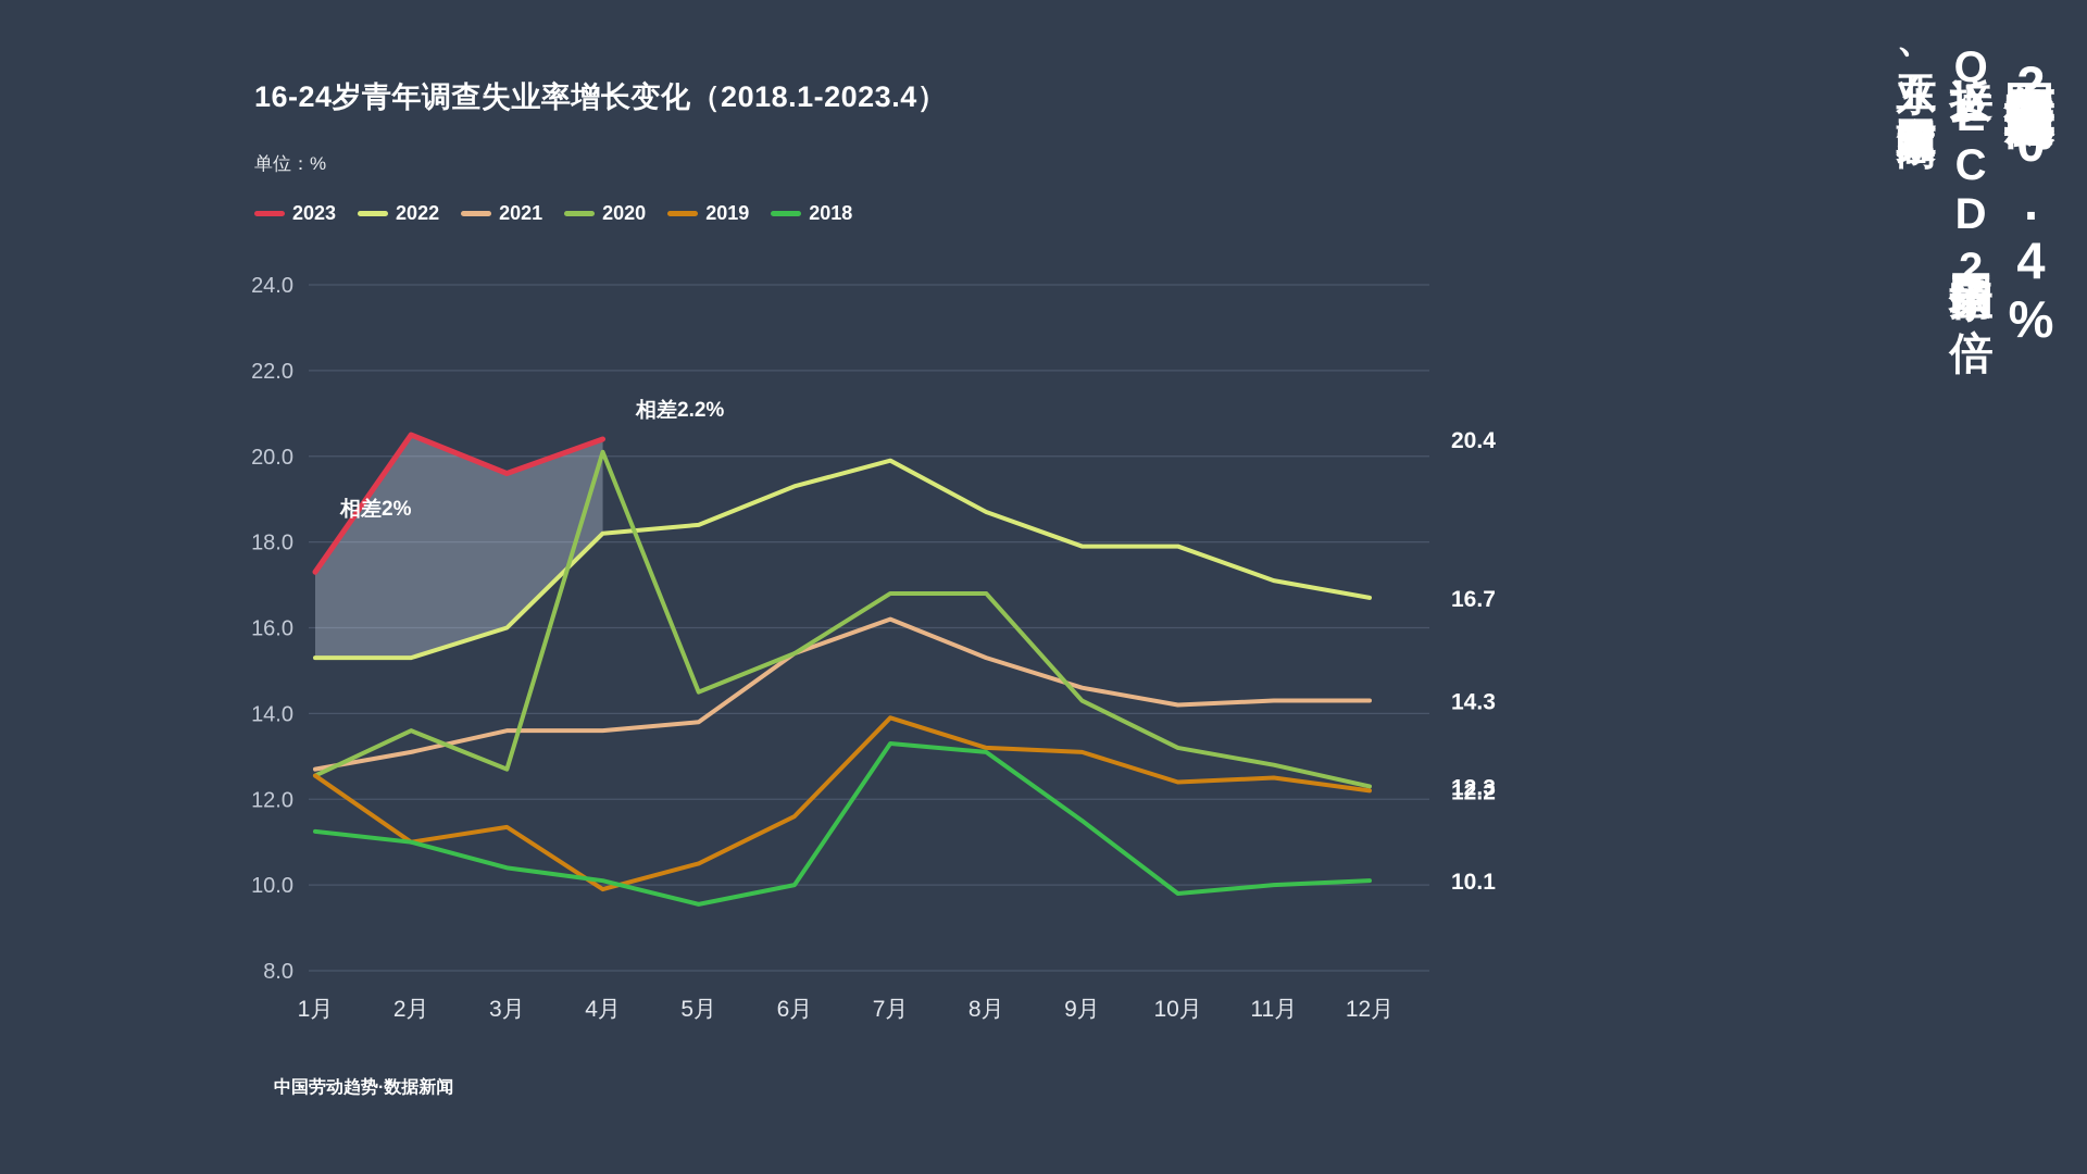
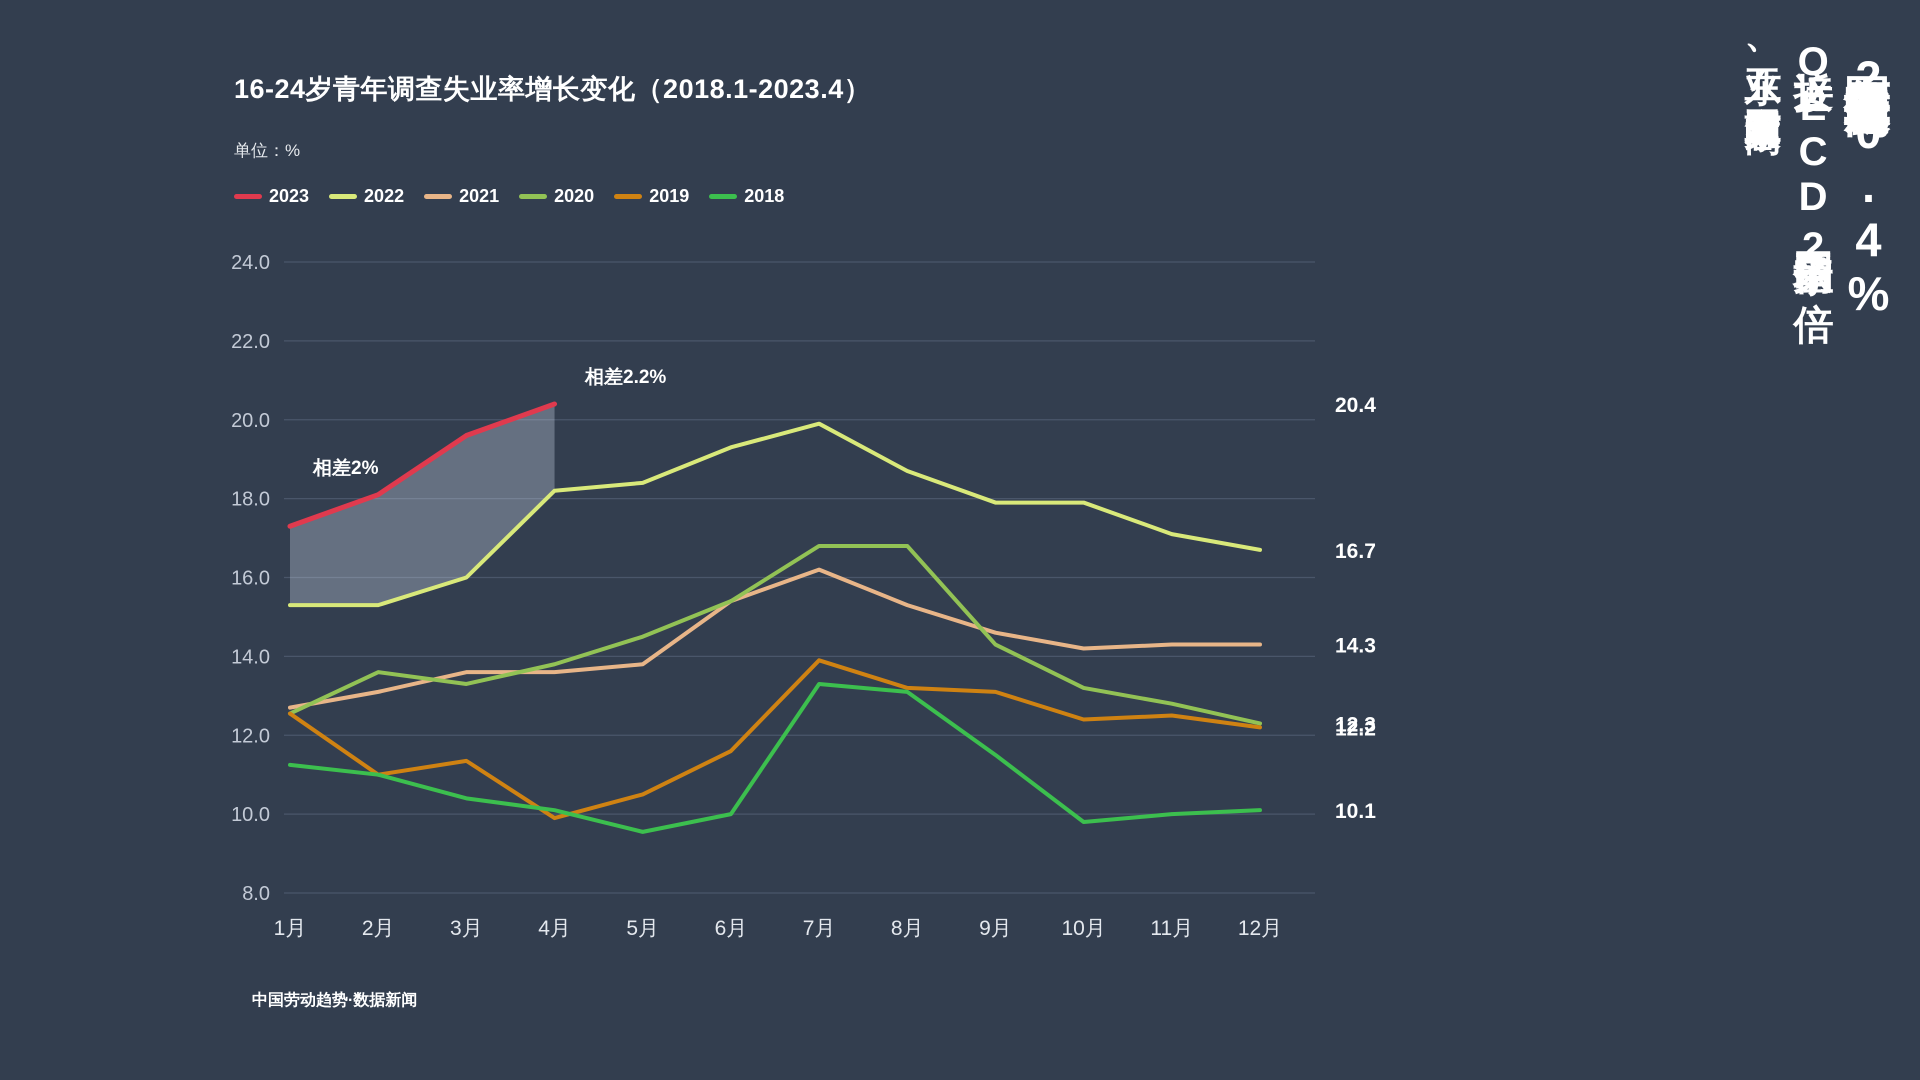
2023/2月: 20.5 -> 18.1
2020/3月: 12.7 -> 13.3
2020/4月: 20.1 -> 13.8
